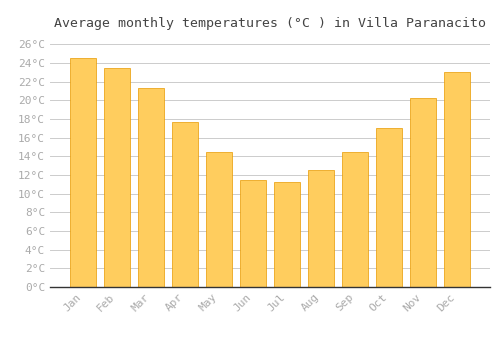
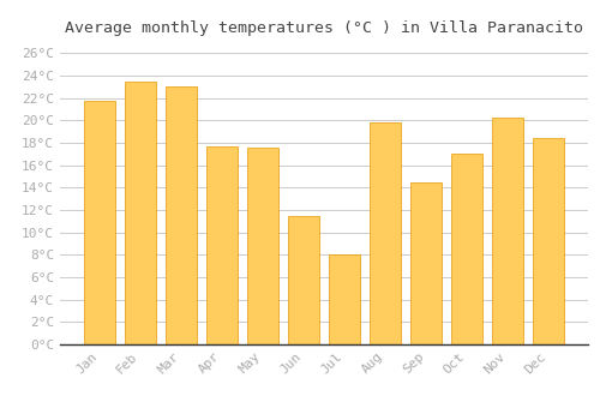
Jan: 24.5°C -> 21.8°C
Mar: 21.3°C -> 23.0°C
May: 14.5°C -> 17.6°C
Jul: 11.3°C -> 8.0°C
Aug: 12.5°C -> 19.8°C
Dec: 23.0°C -> 18.4°C
